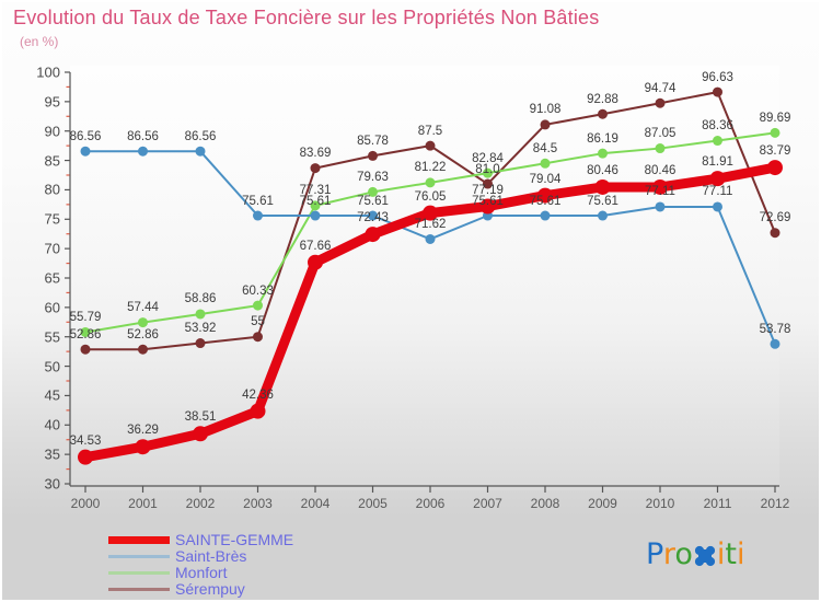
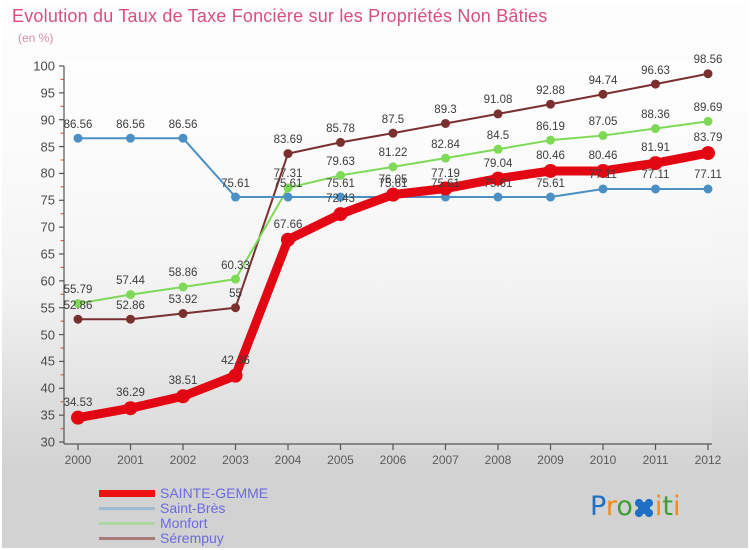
Saint-Brès/2006: 71.62 -> 75.61
Sérempuy/2007: 81.0 -> 89.3
Saint-Brès/2012: 53.78 -> 77.11
Sérempuy/2012: 72.69 -> 98.56
